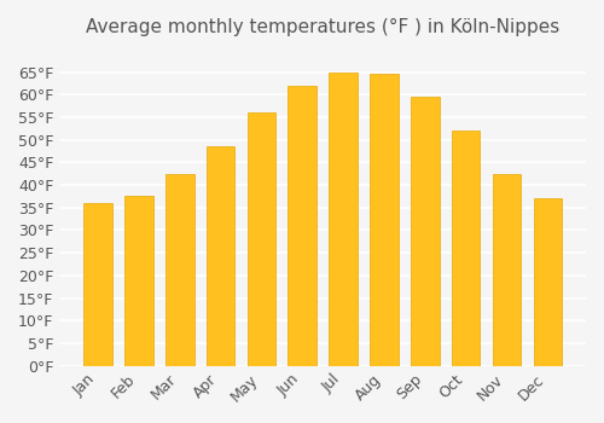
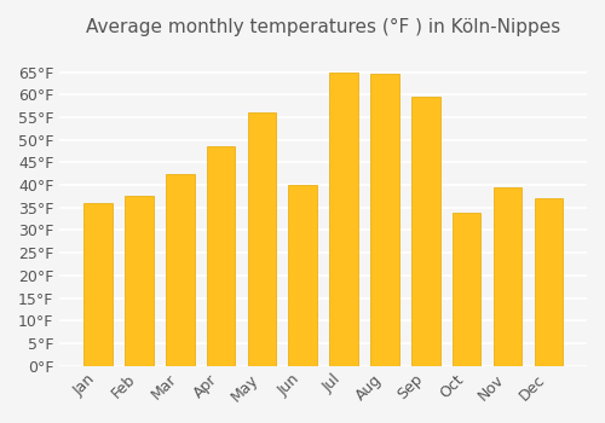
Jun: 62.0°F -> 40.0°F
Oct: 52.0°F -> 34.0°F
Nov: 42.5°F -> 39.5°F
